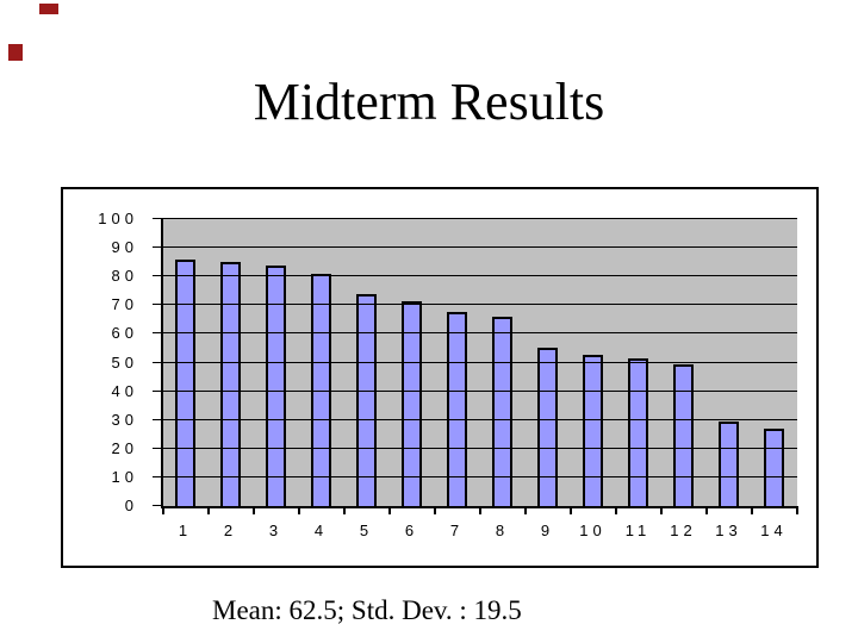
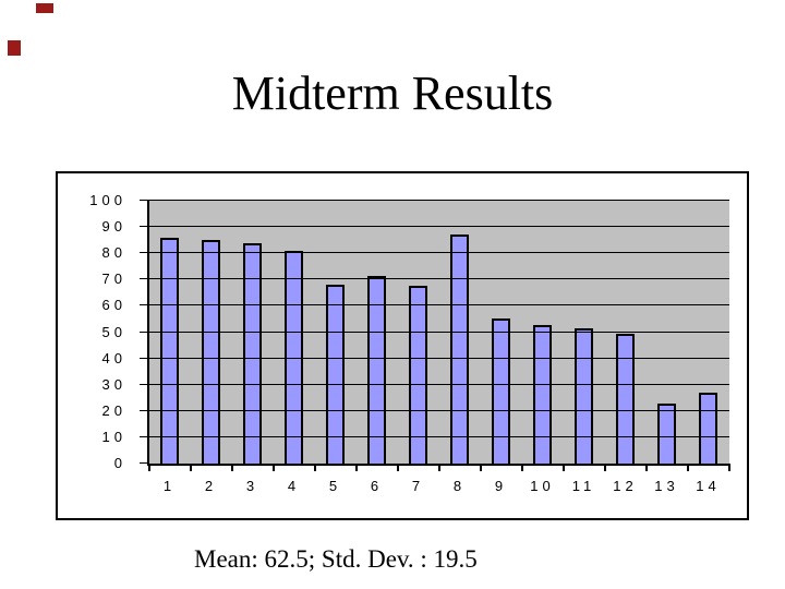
5: 74 -> 68
8: 66 -> 87
13: 30 -> 23
